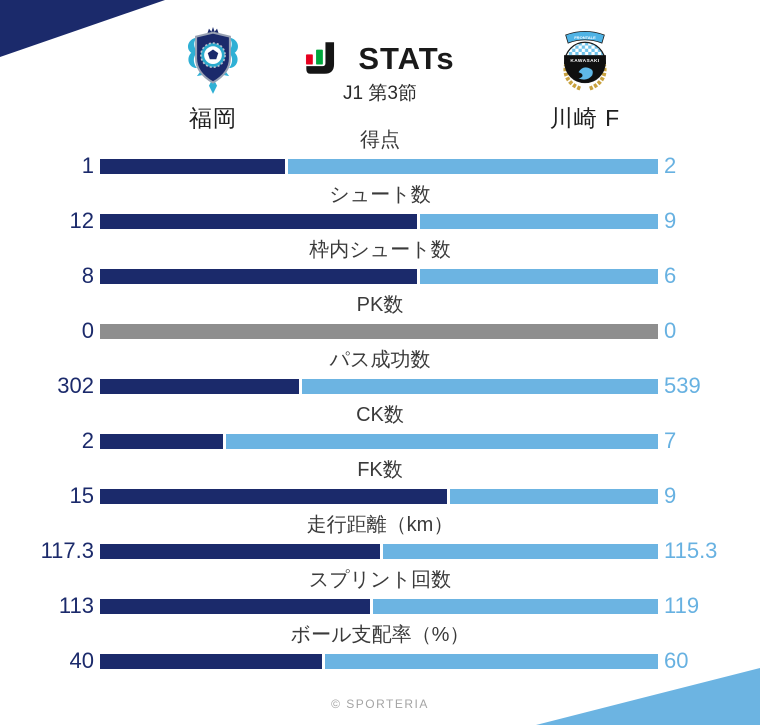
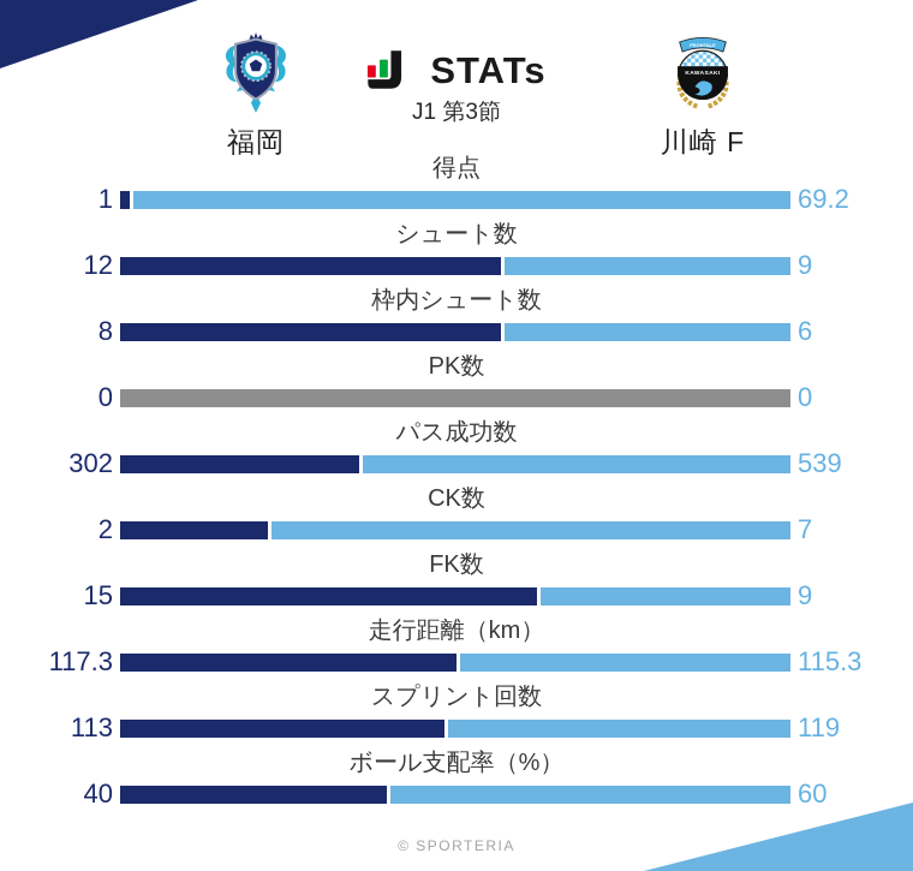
川崎 F/得点: 2 -> 69.2
